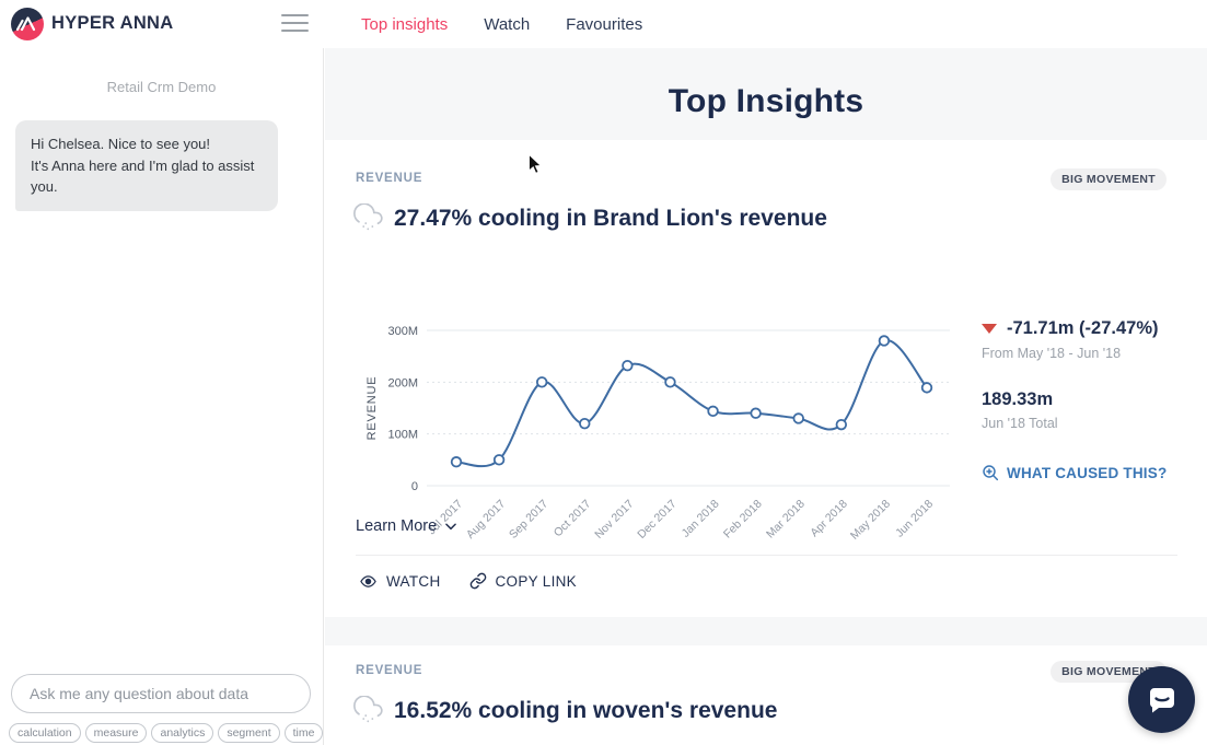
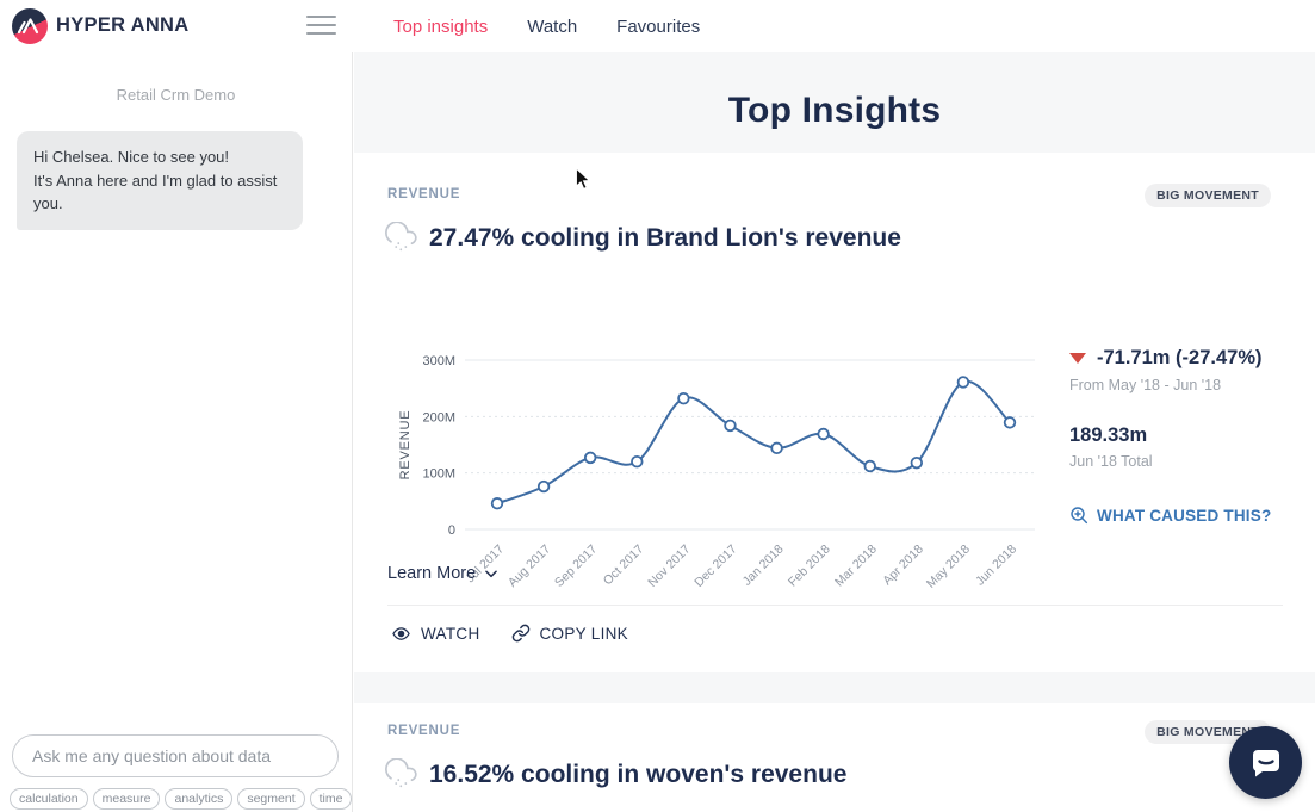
Aug 2017: 50M -> 80M
Sep 2017: 200M -> 130M
Dec 2017: 200M -> 180M
Feb 2018: 140M -> 170M
Mar 2018: 130M -> 110M
May 2018: 280M -> 260M
